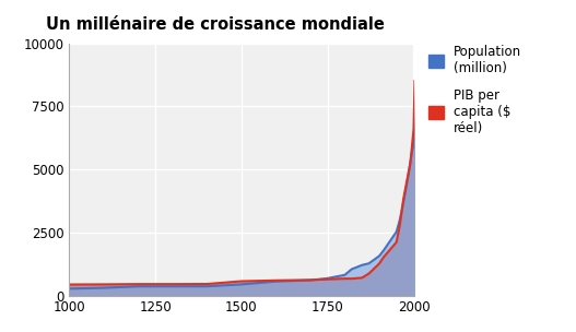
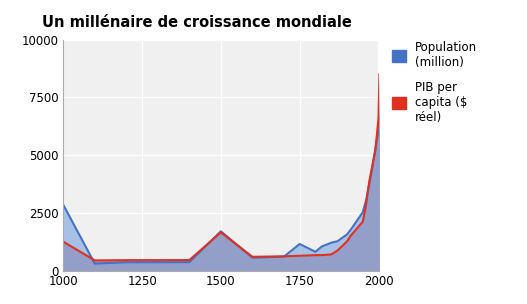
Population (million)/1000: 270 -> 2850
PIB per capita ($ réel)/1000: 440 -> 1250
Population (million)/1500: 440 -> 1700
PIB per capita ($ réel)/1500: 560 -> 1650
Population (million)/1750: 680 -> 1150
